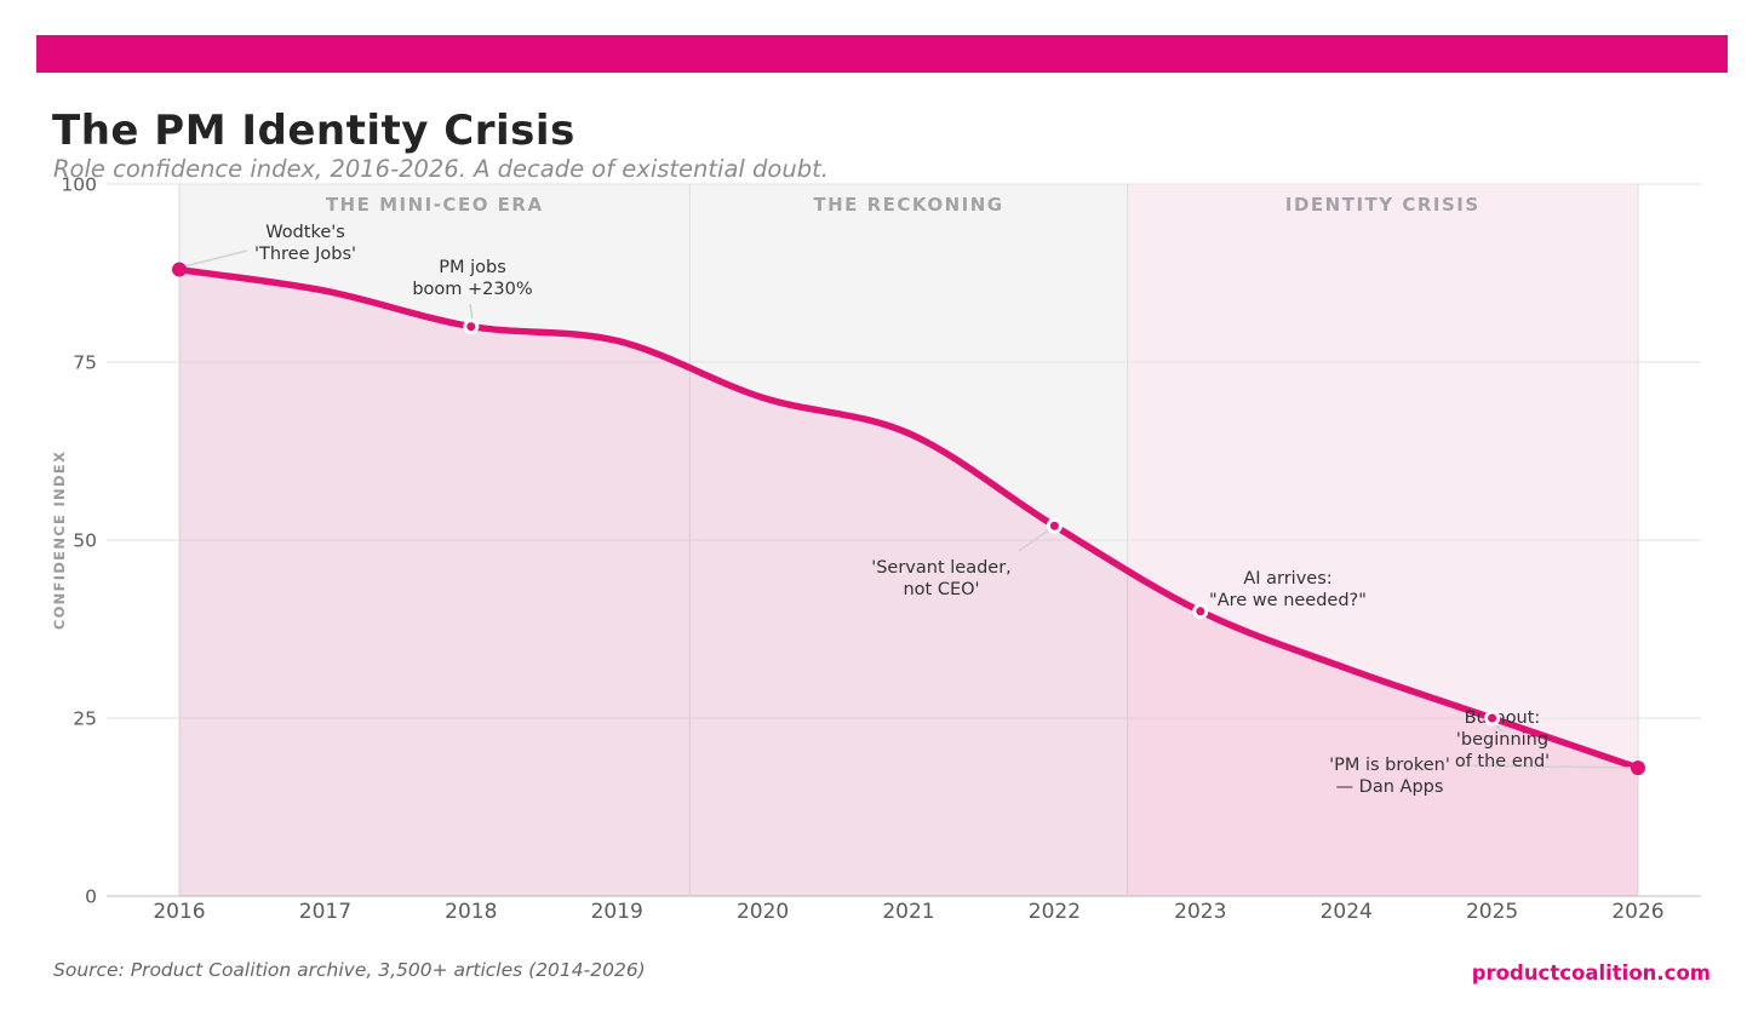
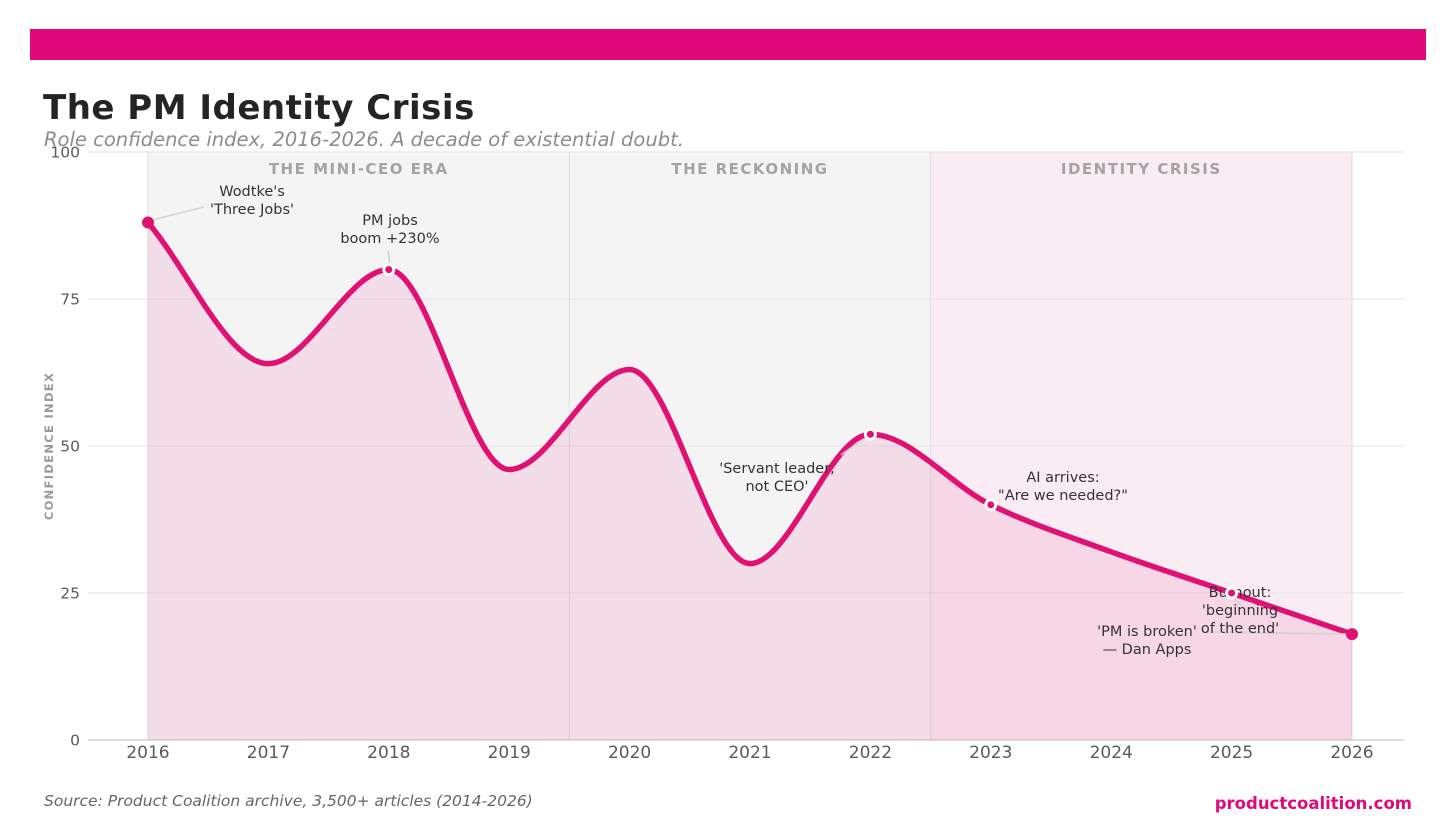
2017: 85 -> 64
2019: 78 -> 46
2020: 70 -> 63
2021: 65 -> 30
